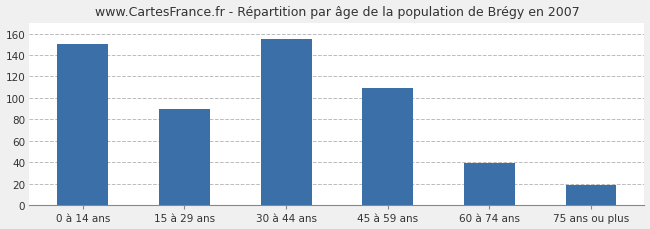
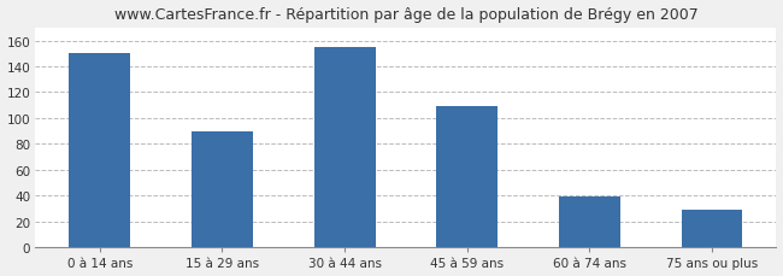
75 ans ou plus: 19 -> 29
